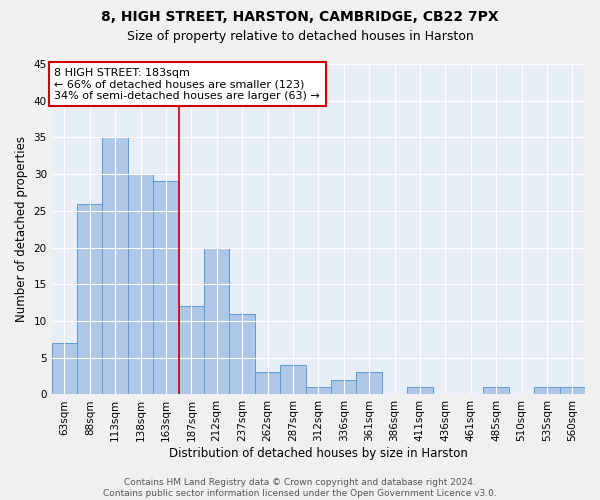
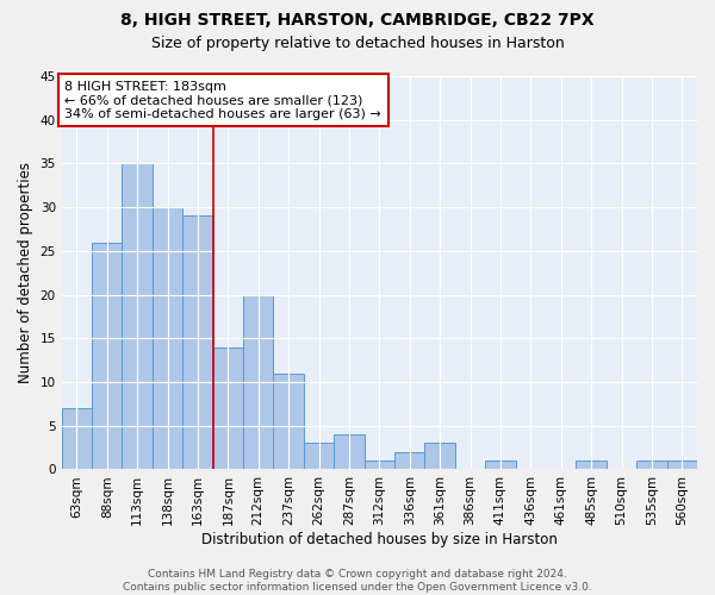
187sqm: 12 -> 14
